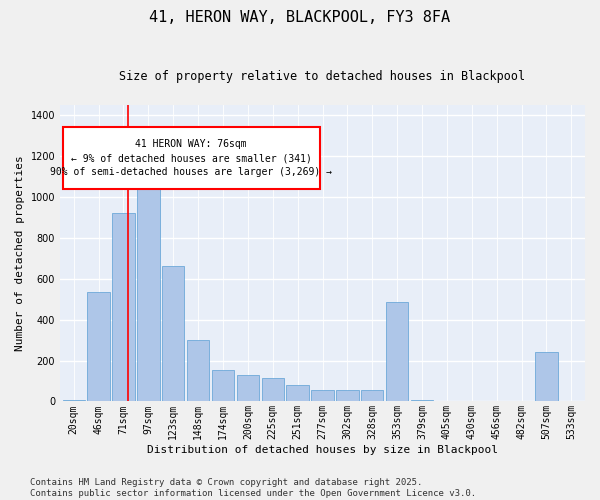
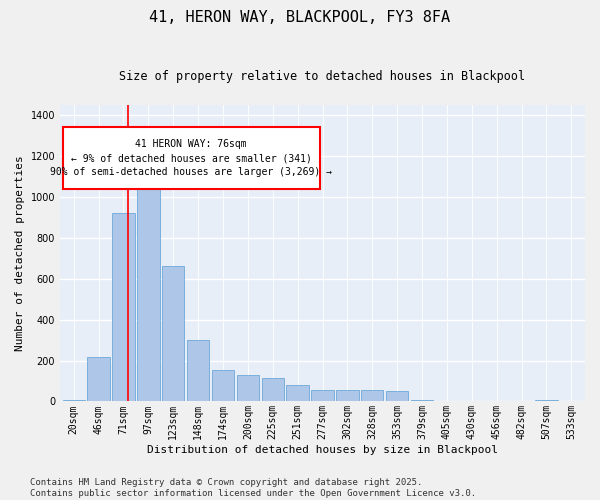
46sqm: 535 -> 215
353sqm: 485 -> 50
507sqm: 240 -> 5
